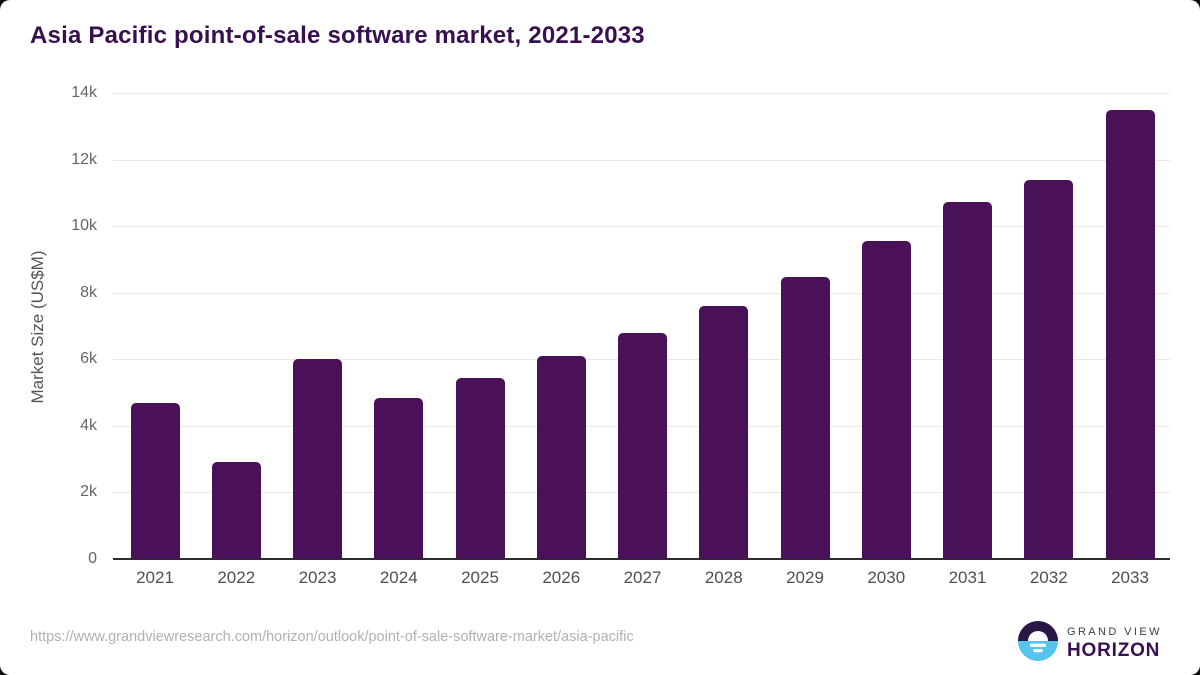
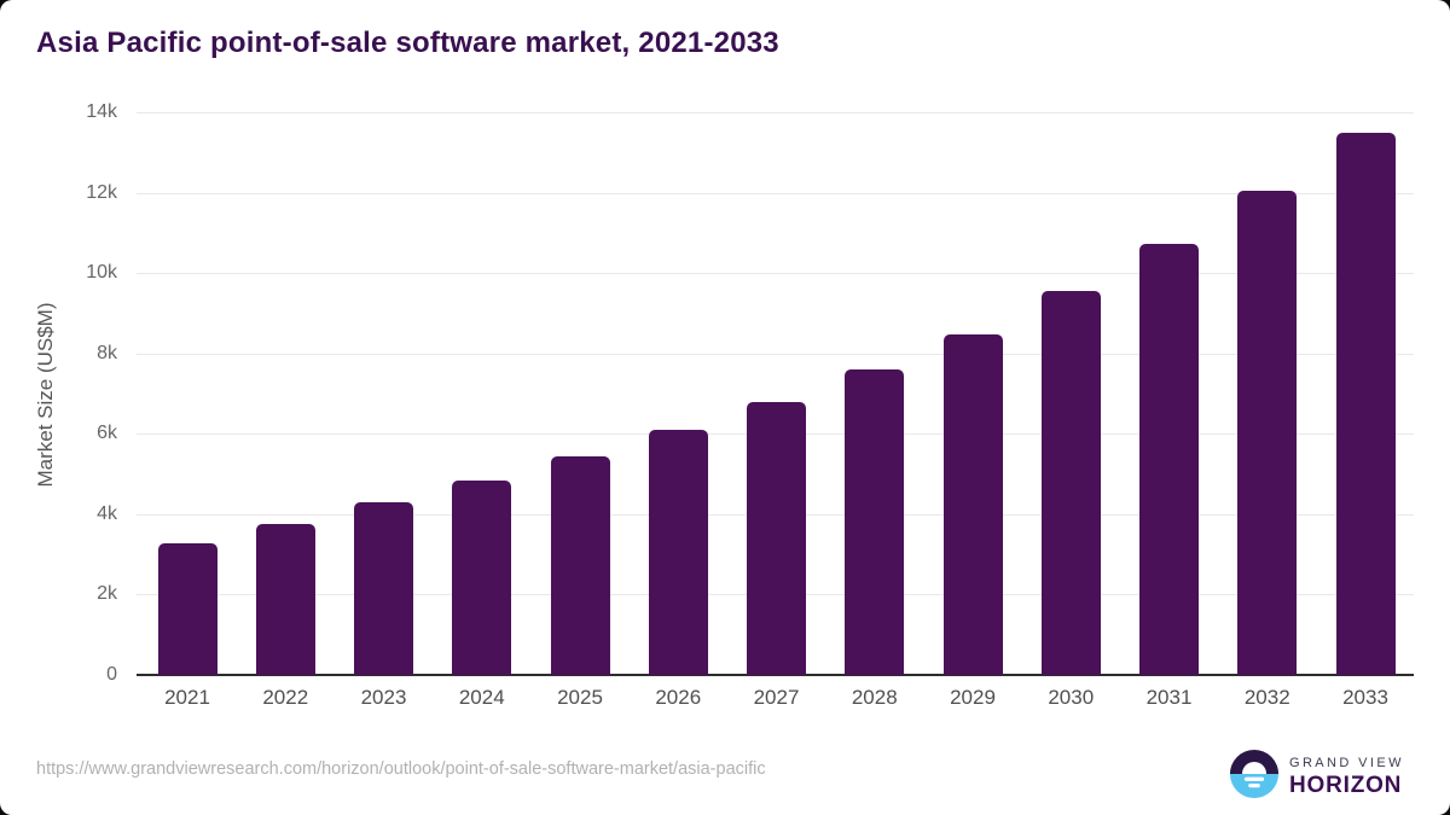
2021: 4.7k -> 3.3k
2022: 2.9k -> 3.8k
2023: 6.0k -> 4.3k
2032: 11.4k -> 12.0k
